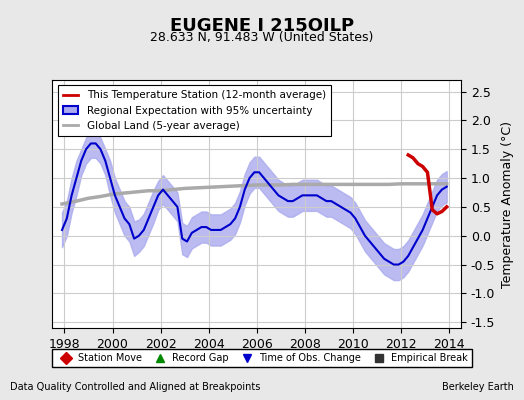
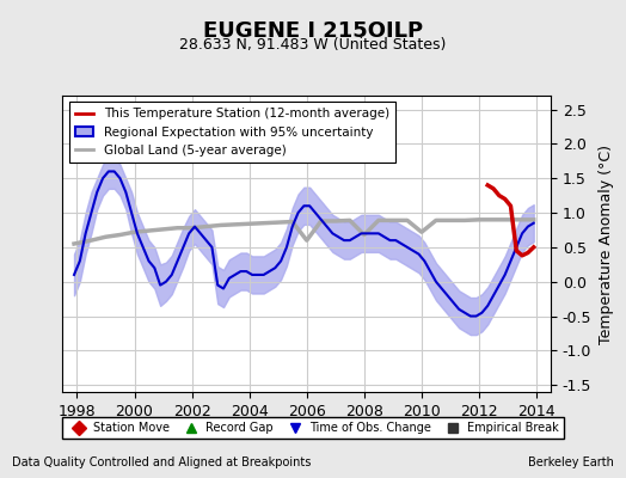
Global Land (5-year average)/2006: 0.88 -> 0.60
Global Land (5-year average)/2008: 0.89 -> 0.68
Global Land (5-year average)/2010: 0.89 -> 0.72
